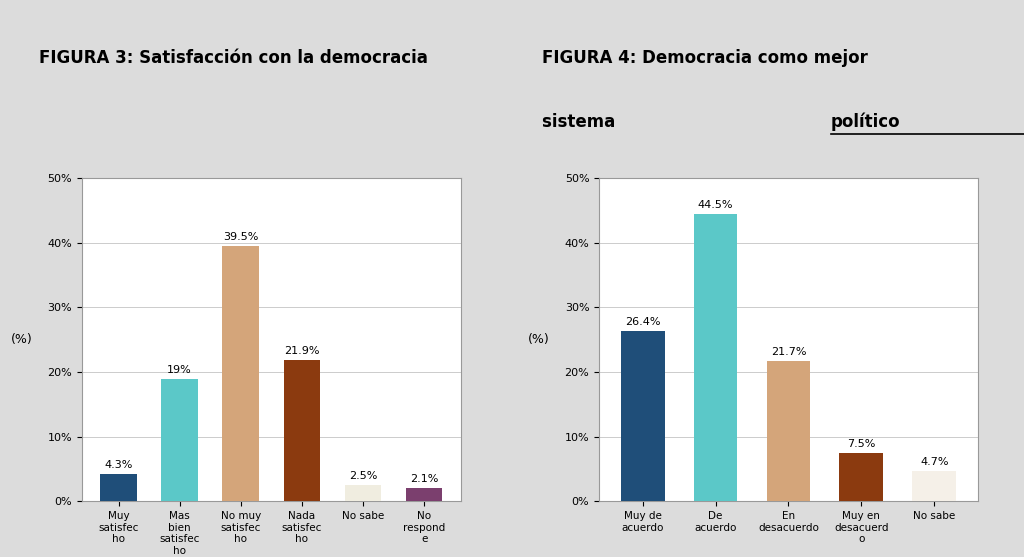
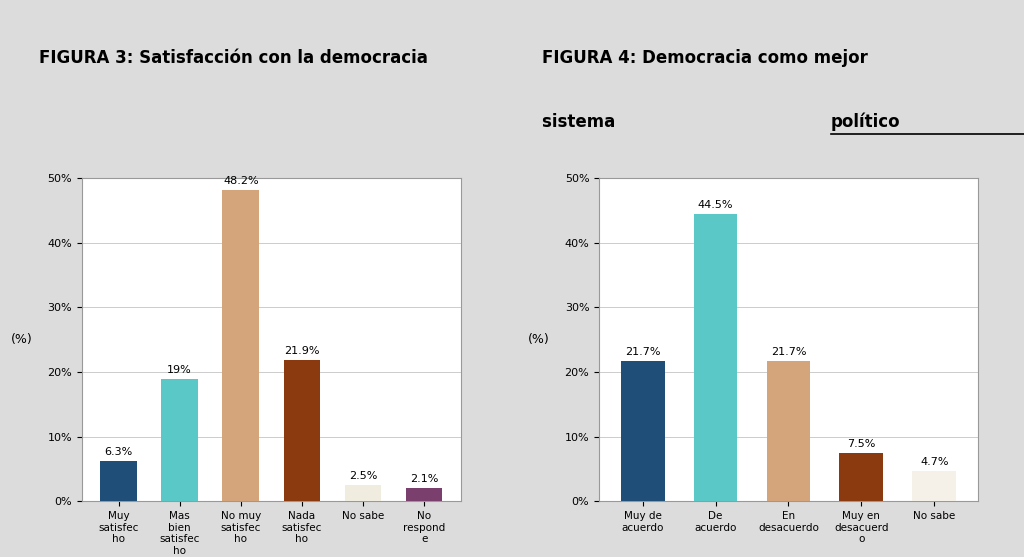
Muy satisfec ho: 4.3% -> 6.3%
No muy satisfec ho: 39.5% -> 48.2%
Muy de acuerdo: 26.4% -> 21.7%
